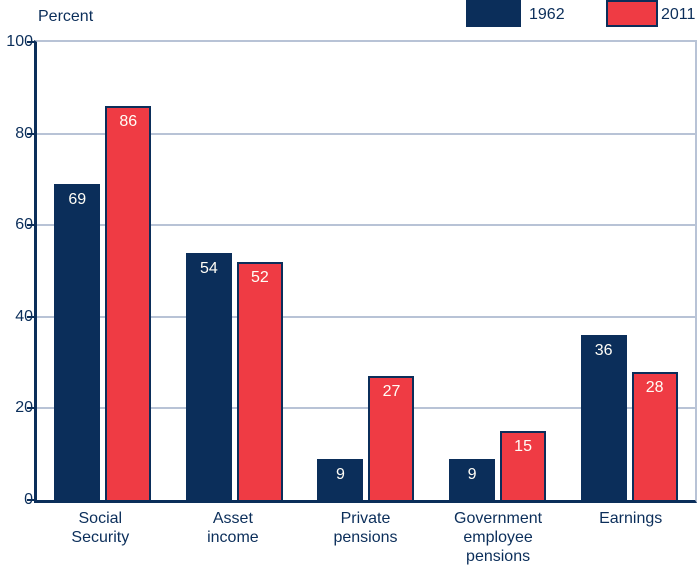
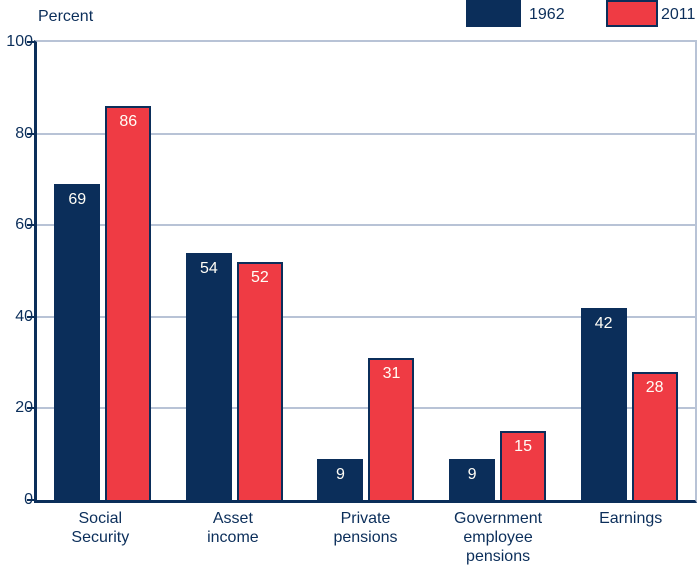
2011/Private pensions: 27 -> 31
1962/Earnings: 36 -> 42
